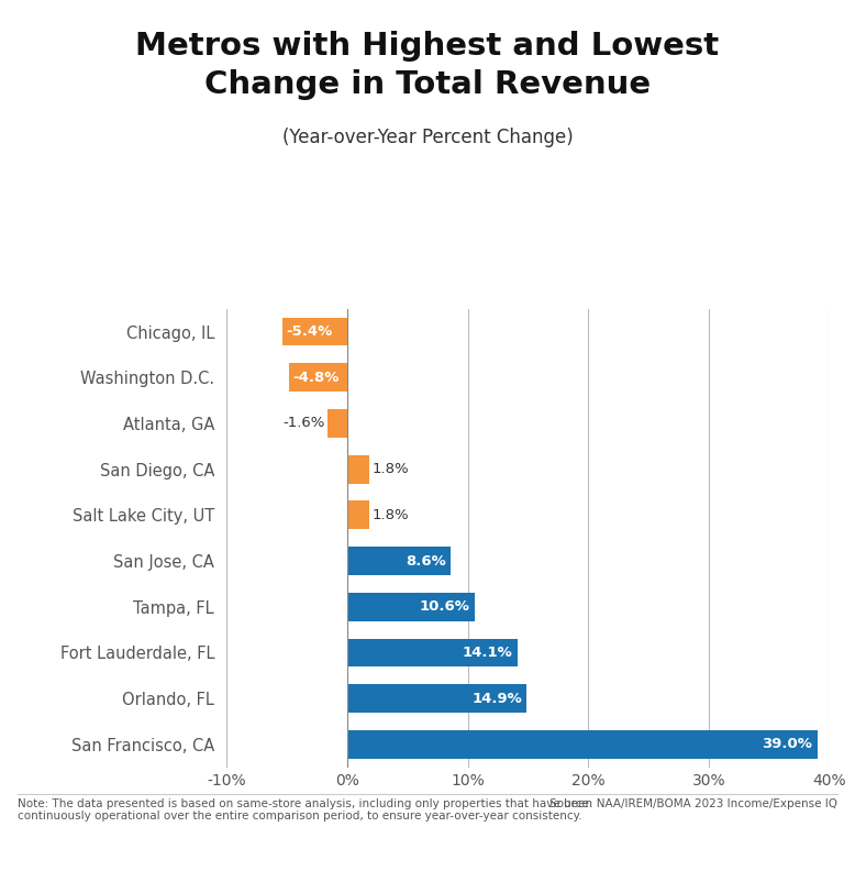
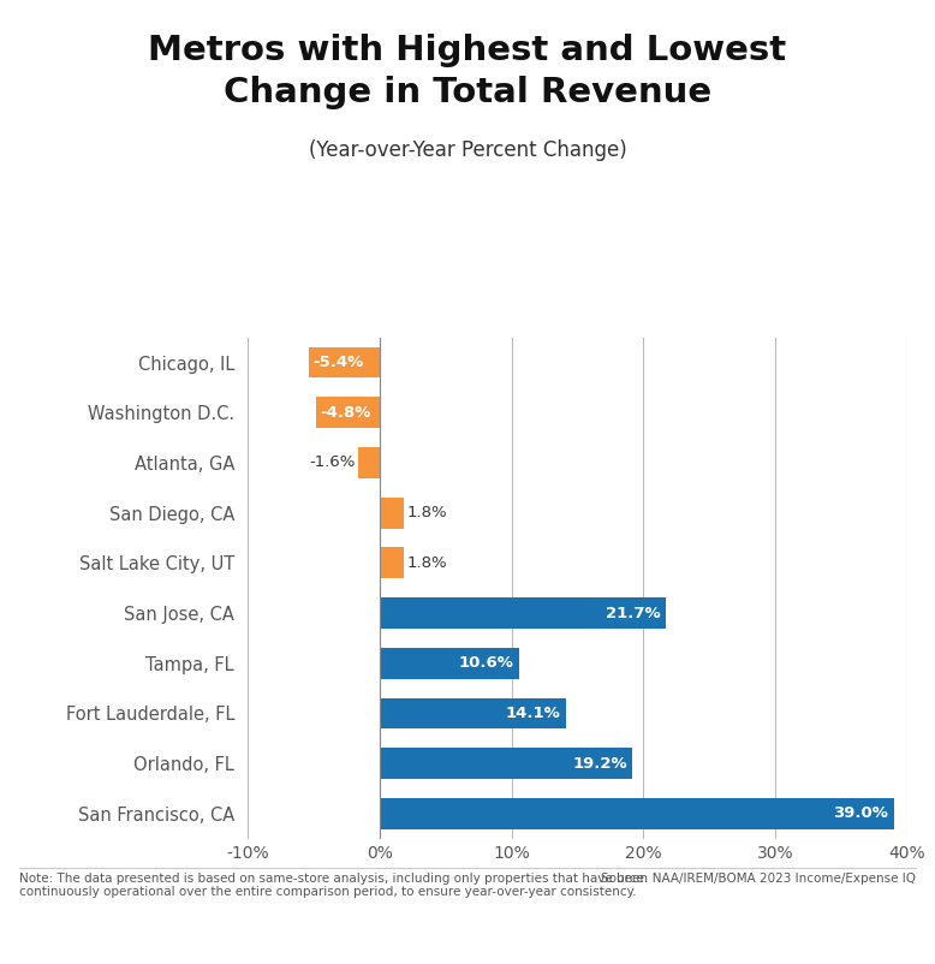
San Jose, CA: 8.6% -> 21.7%
Orlando, FL: 14.9% -> 19.2%
